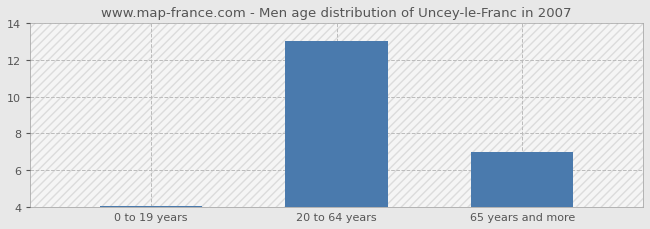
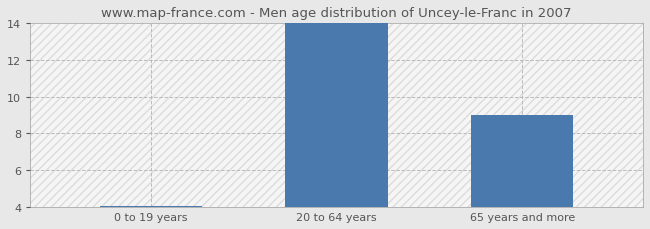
20 to 64 years: 13.0 -> 14.0
65 years and more: 7.0 -> 9.0
